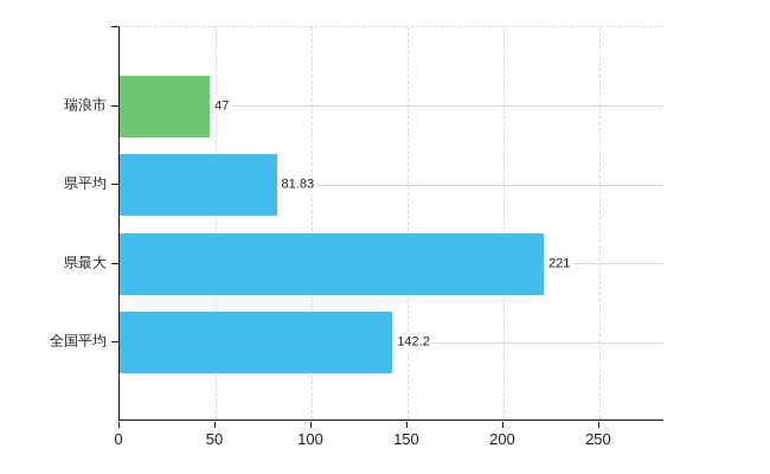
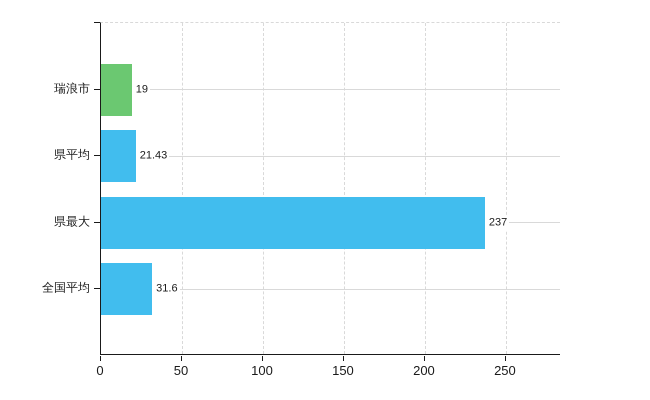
瑞浪市: 47 -> 19
県平均: 81.83 -> 21.43
県最大: 221 -> 237
全国平均: 142.2 -> 31.6
